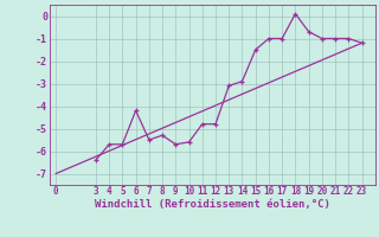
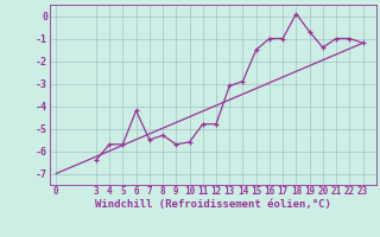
20: -1.0 -> -1.4
